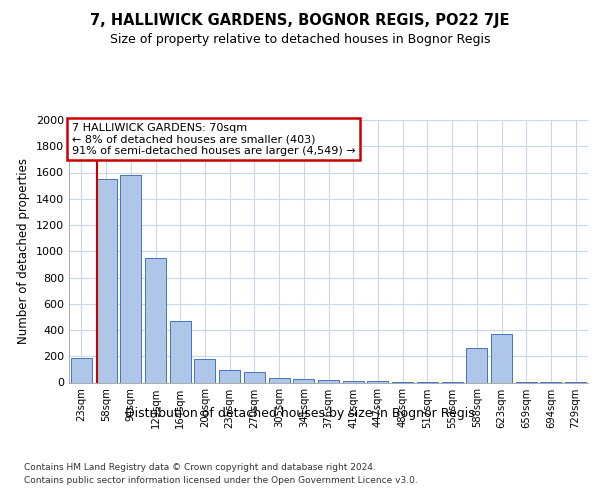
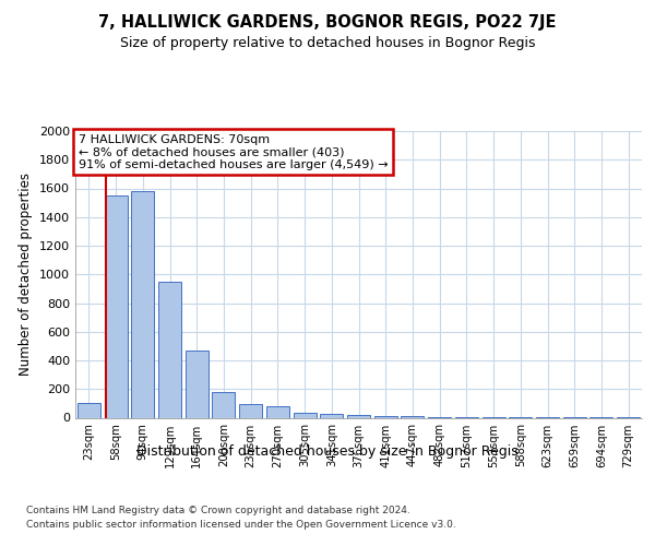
23sqm: 190 -> 100
588sqm: 260 -> 0
623sqm: 370 -> 0
